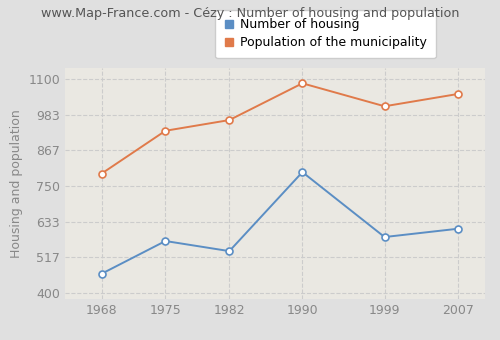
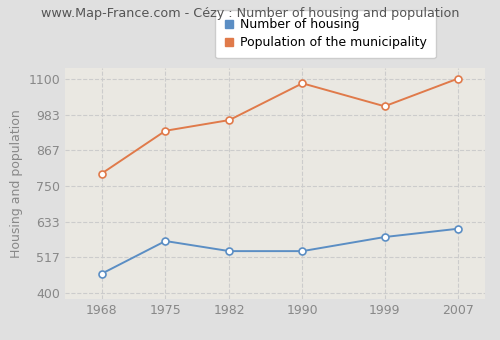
Number of housing/1990: 795 -> 537
Population of the municipality/2007: 1050 -> 1100
